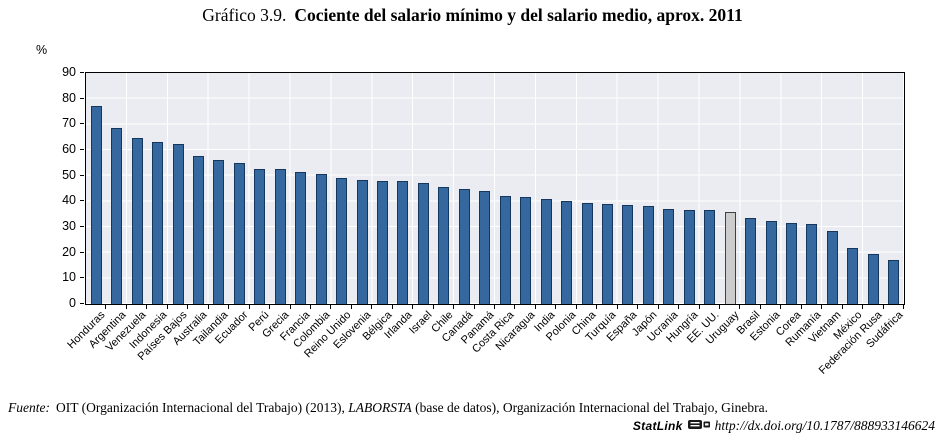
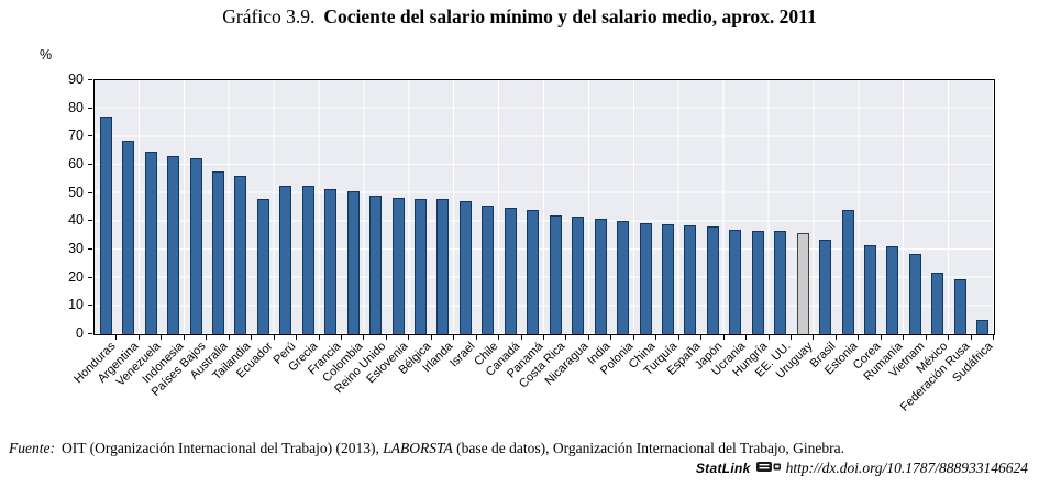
Ecuador: 55 -> 48
Estonia: 32 -> 44
Sudáfrica: 17 -> 5
